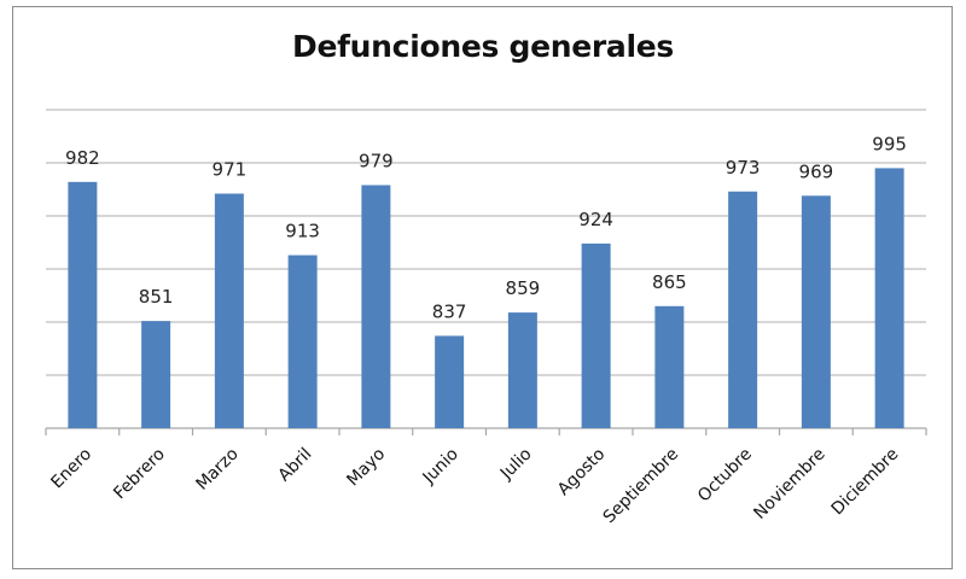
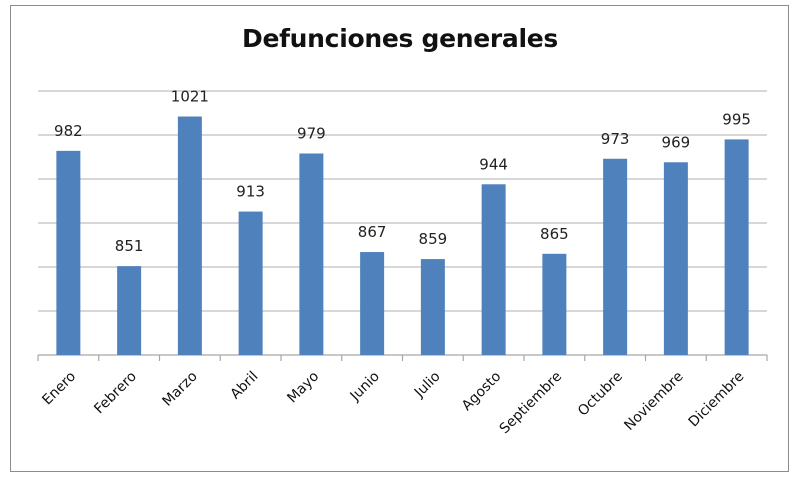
Marzo: 971 -> 1021
Junio: 837 -> 867
Agosto: 924 -> 944
